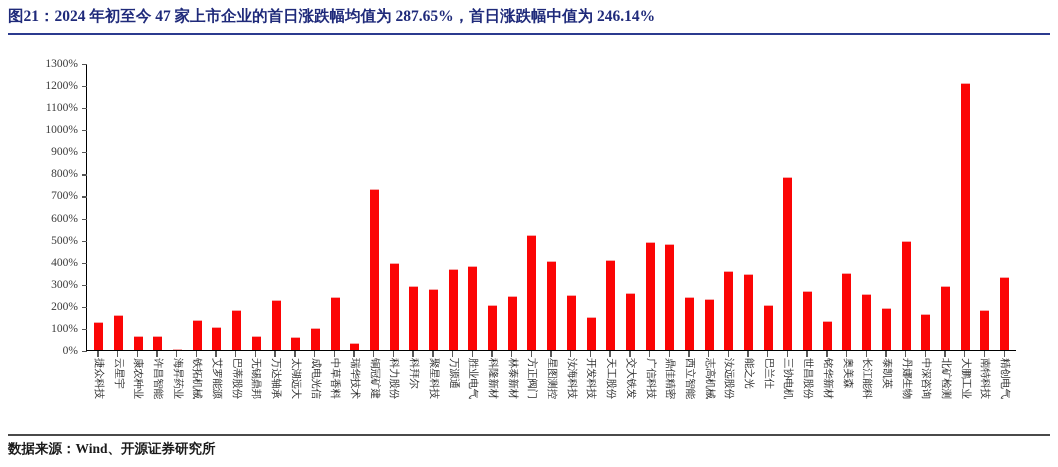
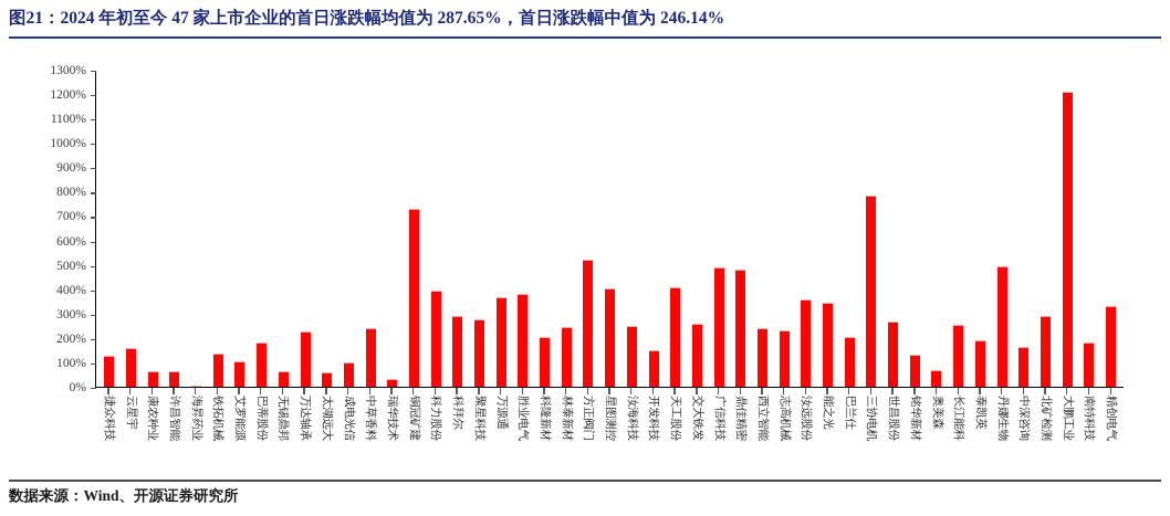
奥美森: 350% -> 70%
